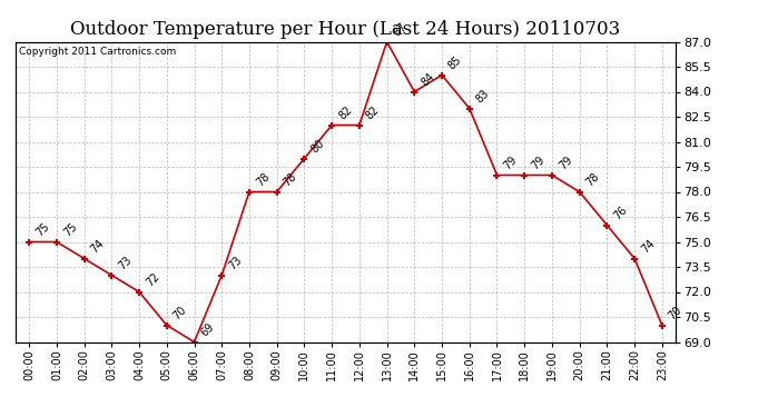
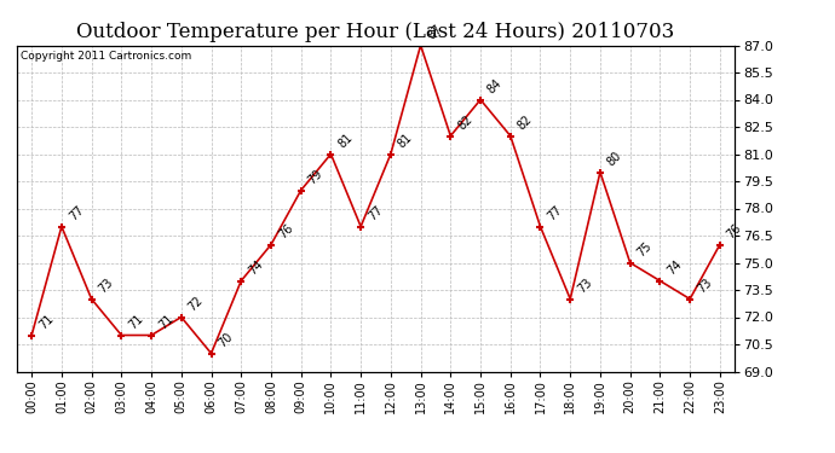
00:00: 75 -> 71
01:00: 75 -> 77
02:00: 74 -> 73
03:00: 73 -> 71
04:00: 72 -> 71
05:00: 70 -> 72
06:00: 69 -> 70
07:00: 73 -> 74
08:00: 78 -> 76
09:00: 78 -> 79
10:00: 80 -> 81
11:00: 82 -> 77
12:00: 82 -> 81
14:00: 84 -> 82
15:00: 85 -> 84
16:00: 83 -> 82
17:00: 79 -> 77
18:00: 79 -> 73
19:00: 79 -> 80
20:00: 78 -> 75
21:00: 76 -> 74
22:00: 74 -> 73
23:00: 70 -> 76
